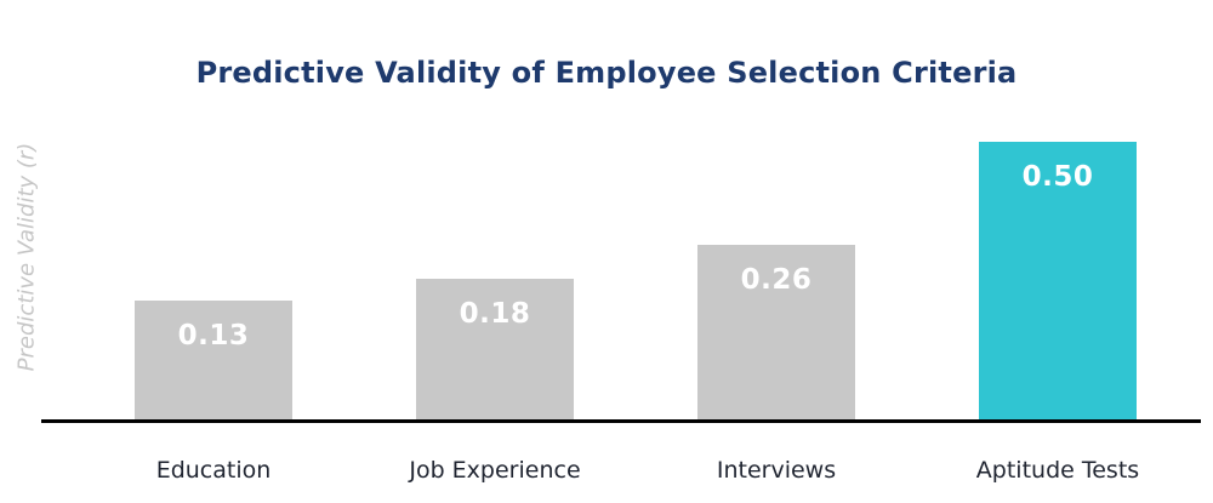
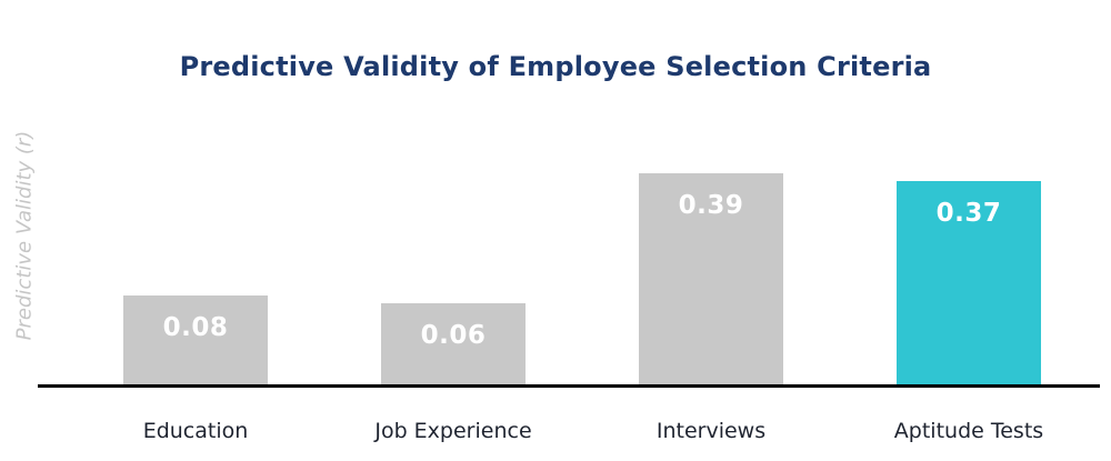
Education: 0.13 -> 0.08
Job Experience: 0.18 -> 0.06
Interviews: 0.26 -> 0.39
Aptitude Tests: 0.50 -> 0.37
